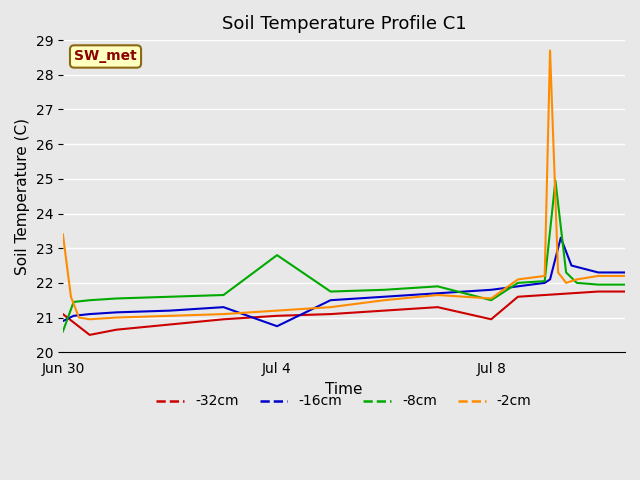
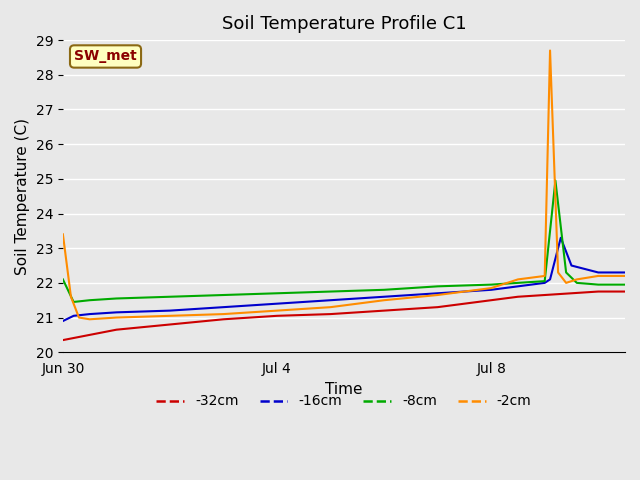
-32cm/Jun 30: 21.10 -> 20.35
-8cm/Jun 30: 20.60 -> 22.10
-16cm/Jul 4: 20.75 -> 21.40
-8cm/Jul 4: 22.80 -> 21.70
-32cm/Jul 8: 20.95 -> 21.50
-8cm/Jul 8: 21.50 -> 21.95
-2cm/Jul 8: 21.55 -> 21.85
